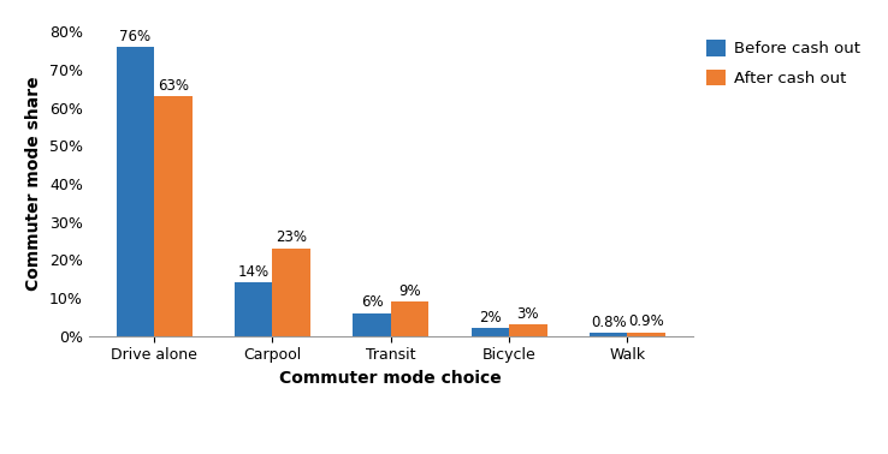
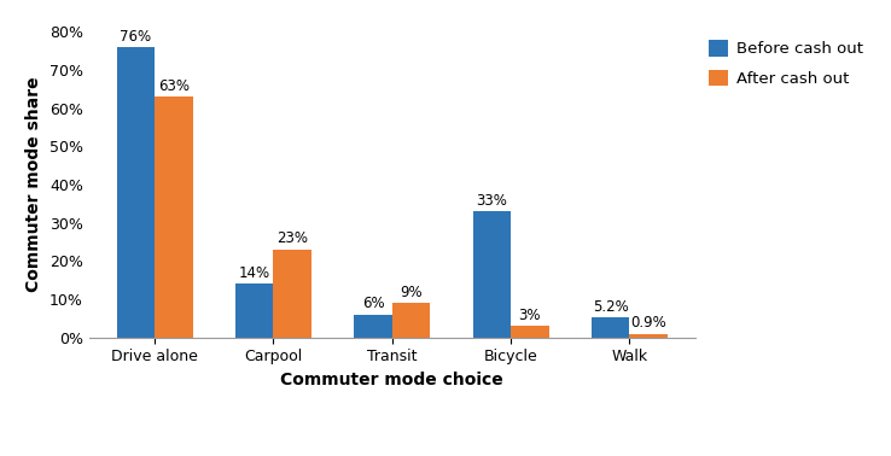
Before cash out/Bicycle: 2% -> 33%
Before cash out/Walk: 0.8% -> 5.2%
